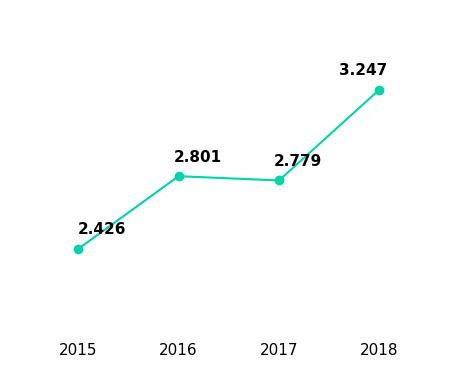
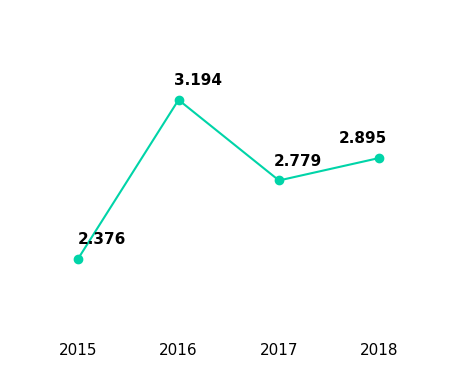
2015: 2.426 -> 2.376
2016: 2.801 -> 3.194
2018: 3.247 -> 2.895
